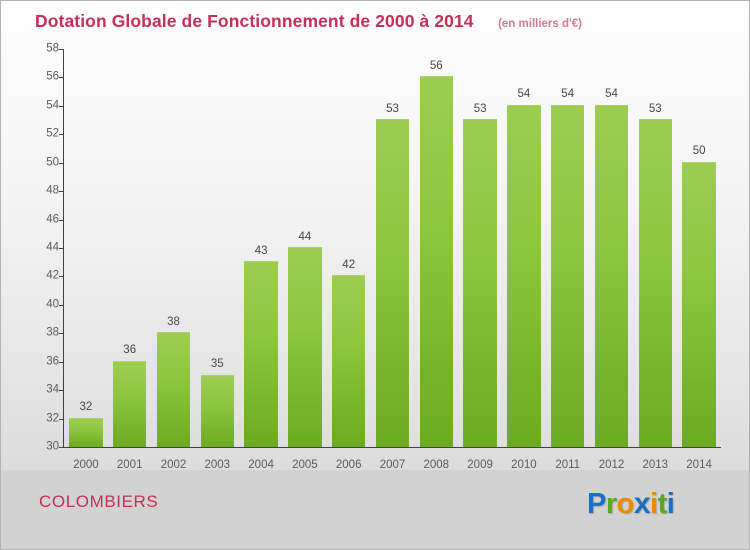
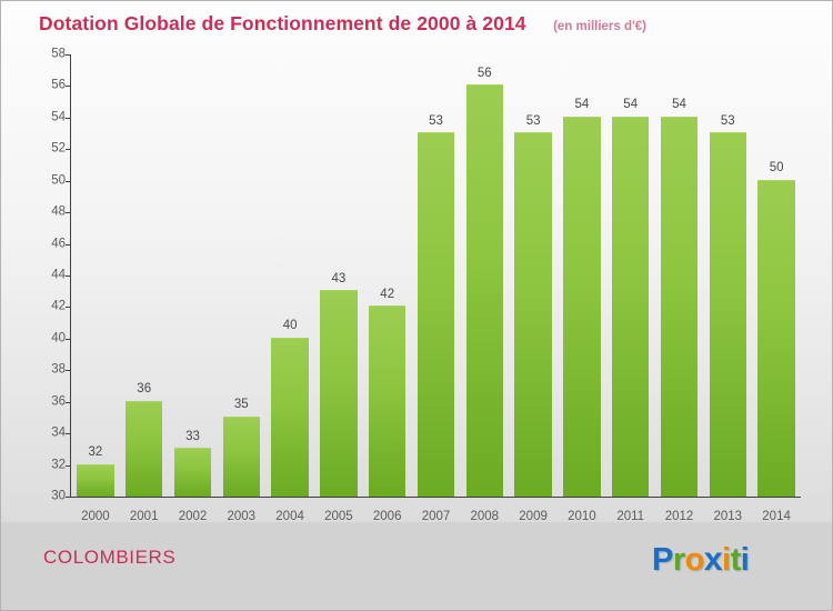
2002: 38 -> 33
2004: 43 -> 40
2005: 44 -> 43
